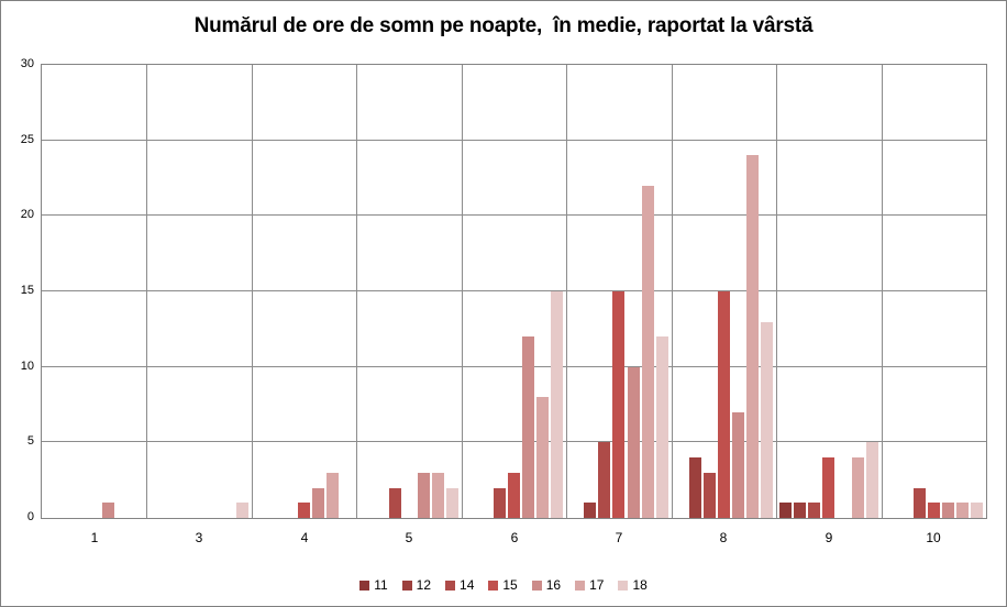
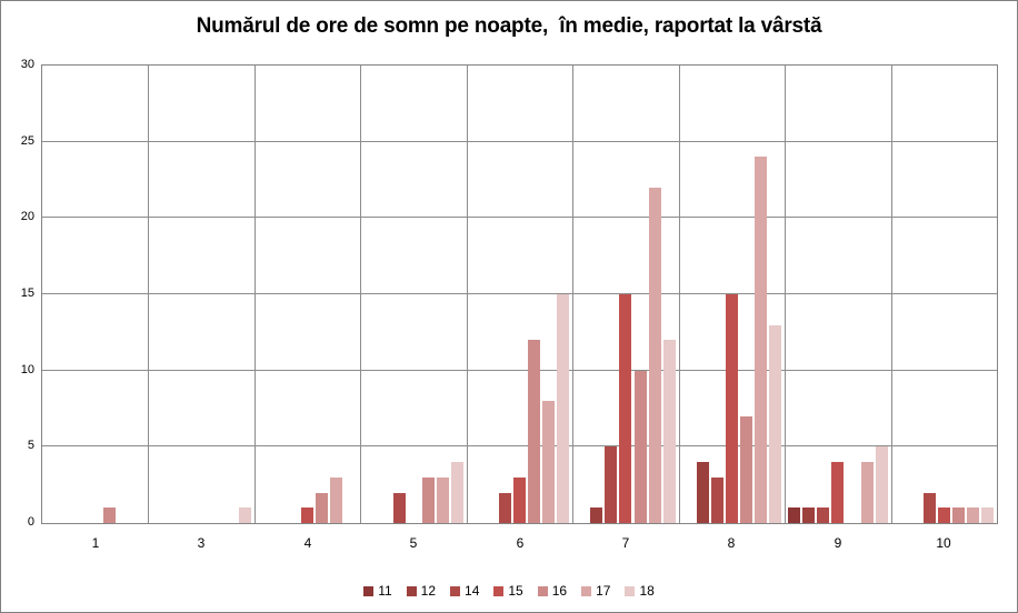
18/5: 2 -> 4
